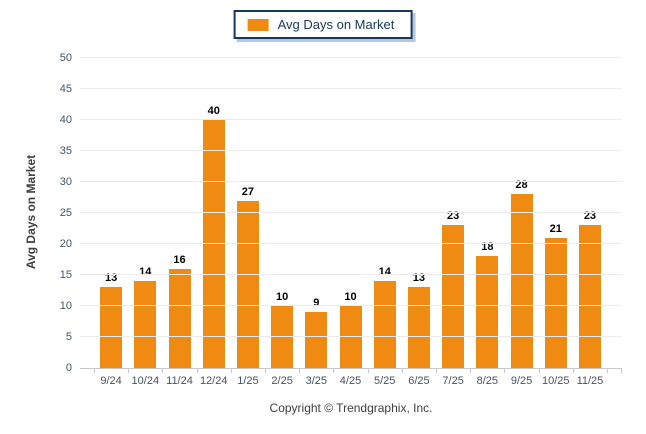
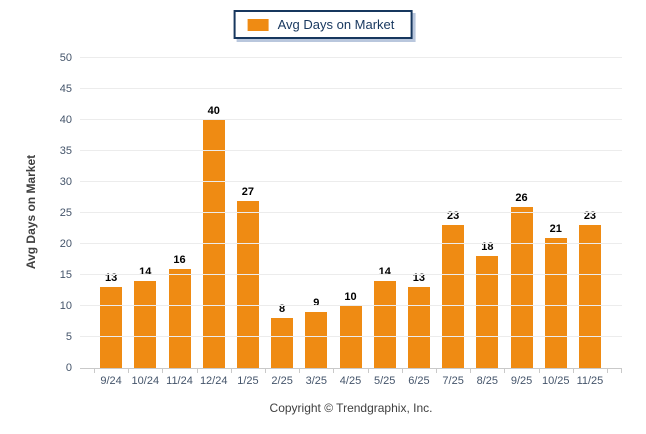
2/25: 10 -> 8
9/25: 28 -> 26
